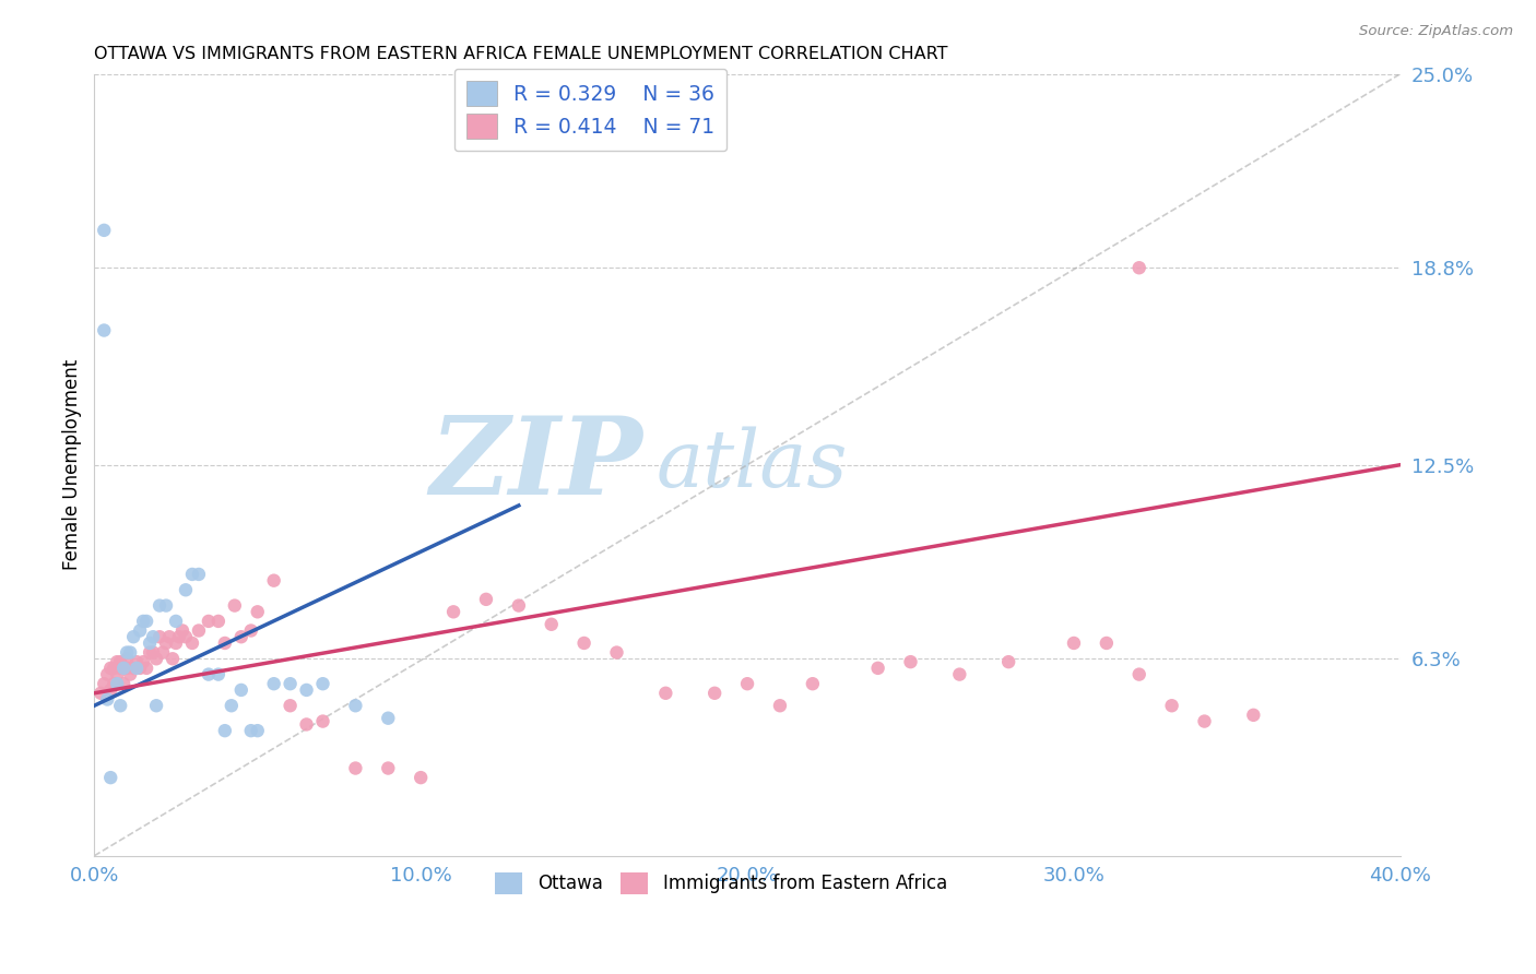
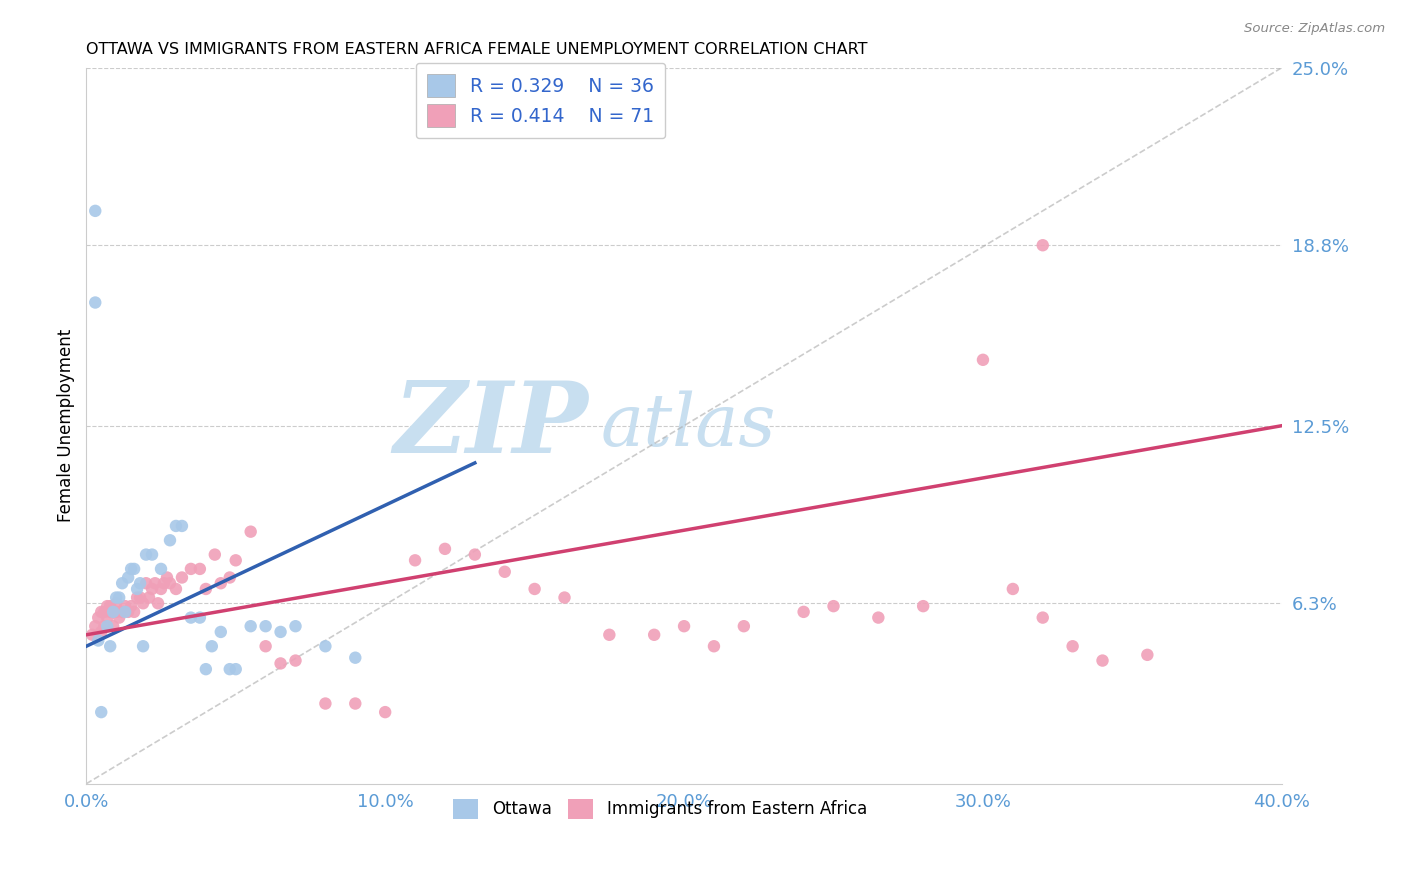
Immigrants from Eastern Africa/30.0%: 6.8% -> 14.8%
